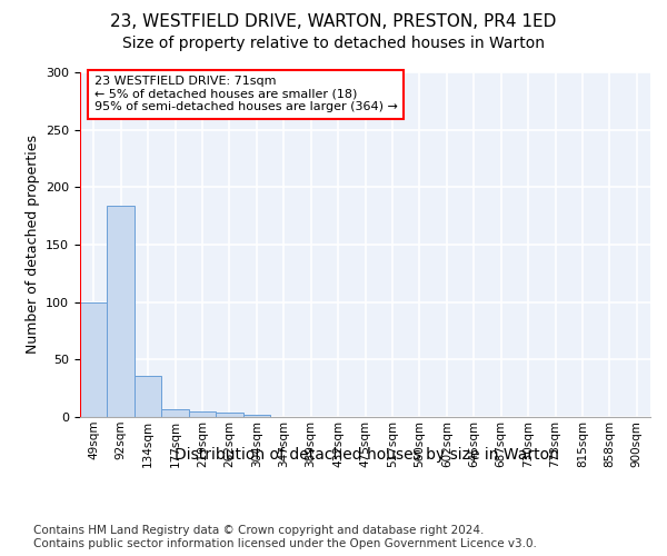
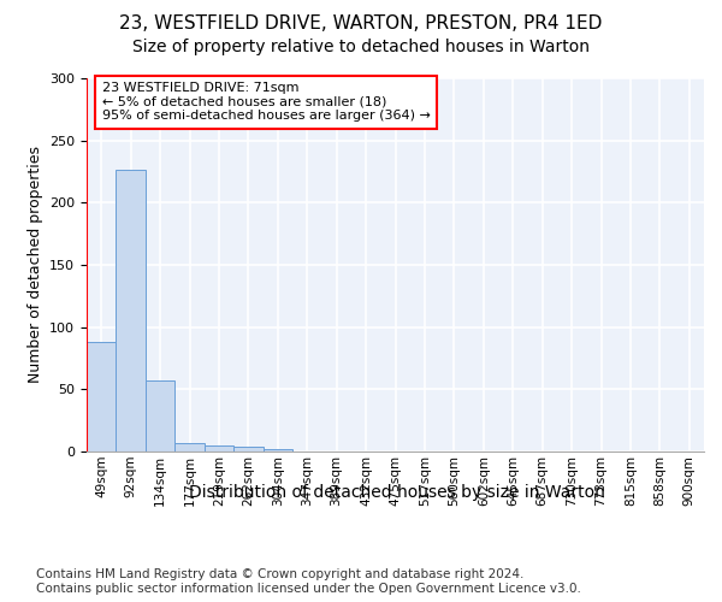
49sqm: 100 -> 88
92sqm: 184 -> 226
134sqm: 36 -> 57
